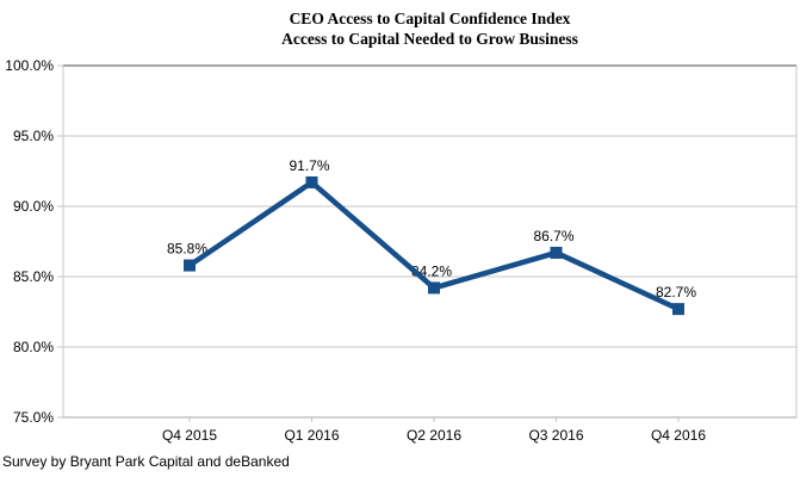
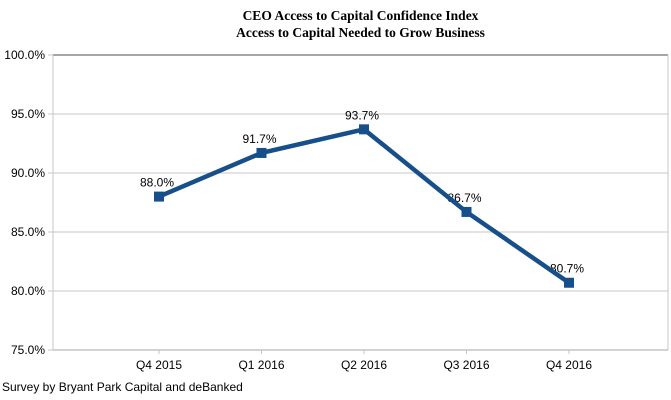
Q4 2015: 85.8% -> 88.0%
Q2 2016: 84.2% -> 93.7%
Q4 2016: 82.7% -> 80.7%
